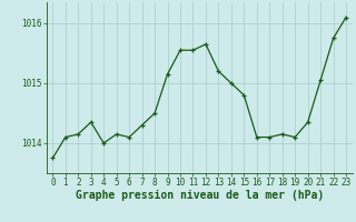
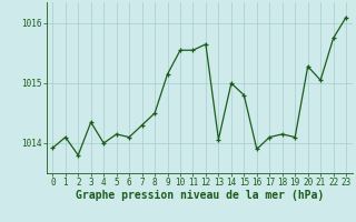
0: 1013.75 -> 1013.92
2: 1014.15 -> 1013.80
13: 1015.20 -> 1014.06
16: 1014.10 -> 1013.90
20: 1014.35 -> 1015.28
